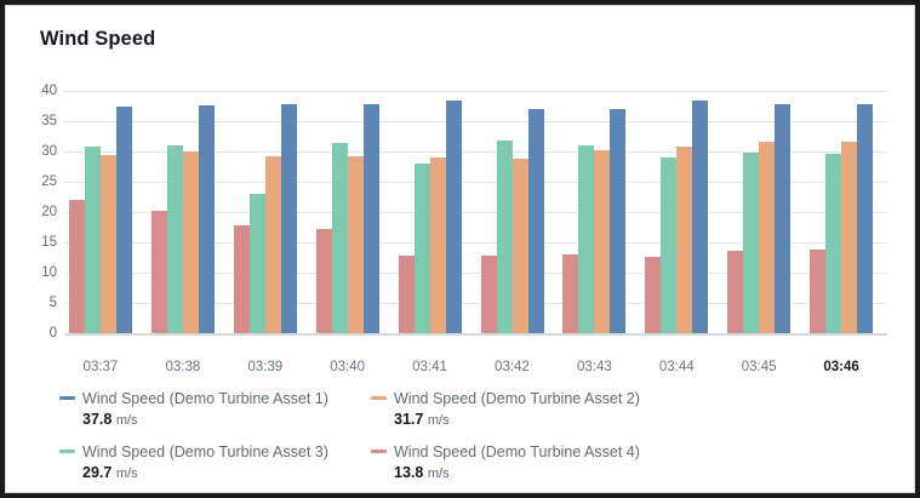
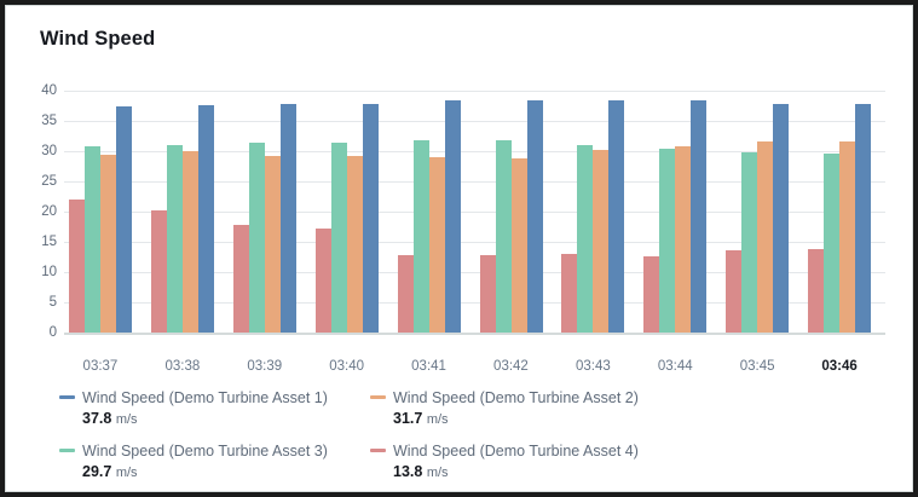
Wind Speed (Demo Turbine Asset 3)/03:39: 23 -> 31
Wind Speed (Demo Turbine Asset 3)/03:41: 28 -> 32
Wind Speed (Demo Turbine Asset 1)/03:42: 37 -> 38
Wind Speed (Demo Turbine Asset 1)/03:43: 37 -> 38
Wind Speed (Demo Turbine Asset 3)/03:44: 29 -> 30
